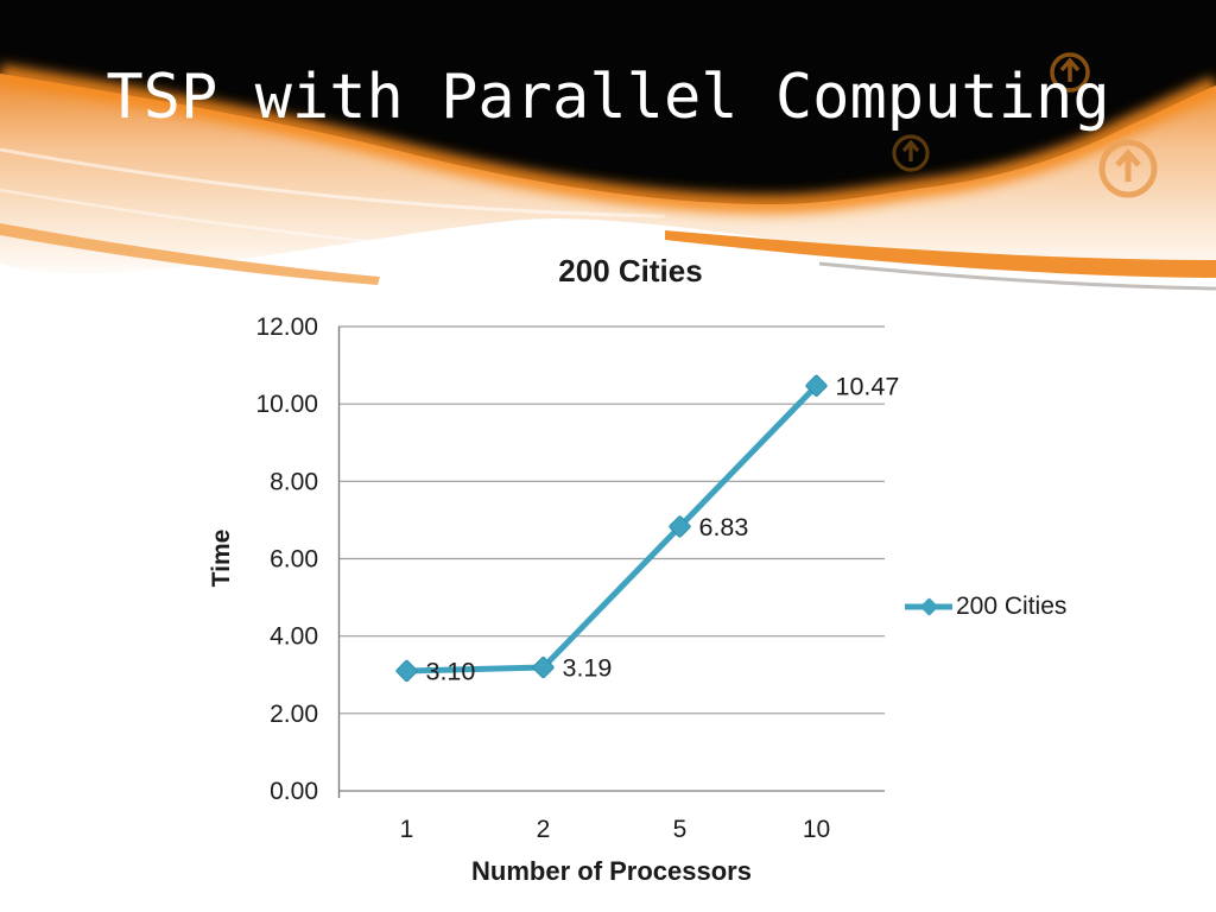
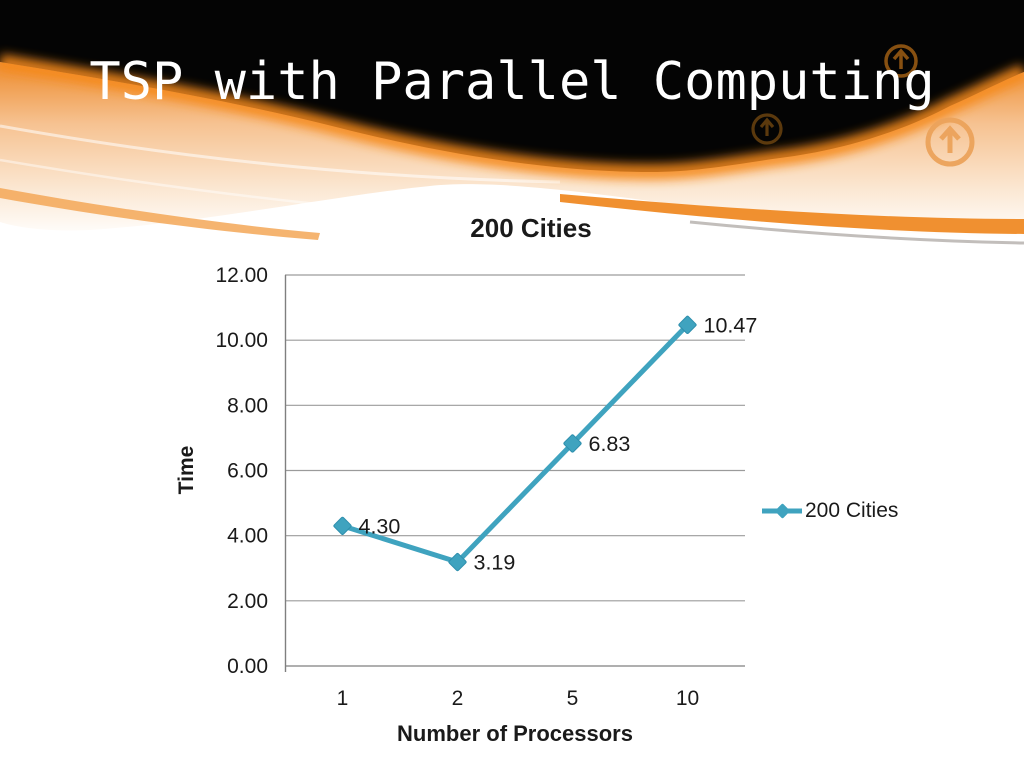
1: 3.10 -> 4.30
